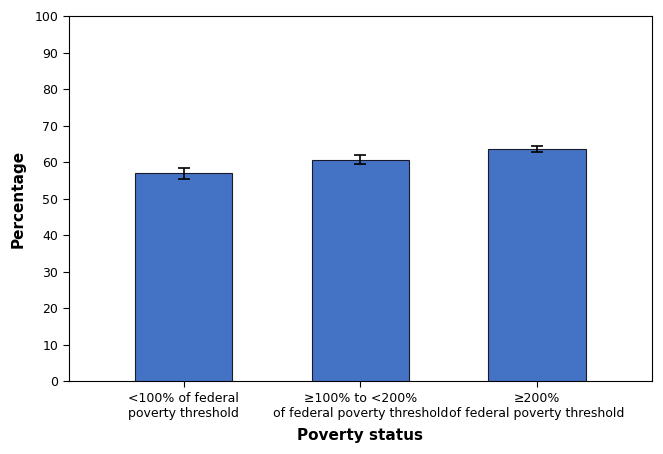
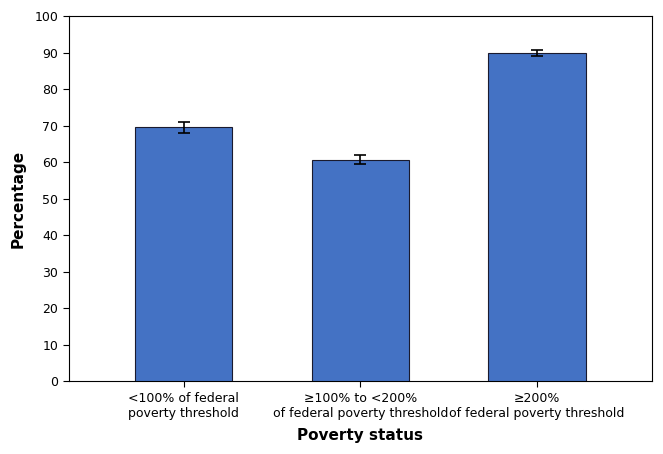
<100% of federal poverty threshold: 57.0 -> 69.5
≥200% of federal poverty threshold: 63.5 -> 90.0
